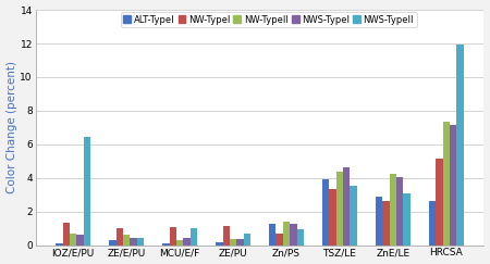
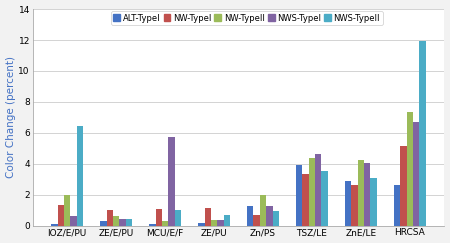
NW-TypeII/IOZ/E/PU: 0.7 -> 2.0
NWS-TypeI/MCU/E/F: 0.4 -> 5.7
NW-TypeII/Zn/PS: 1.4 -> 2.0
NWS-TypeI/HRCSA: 7.2 -> 6.7
